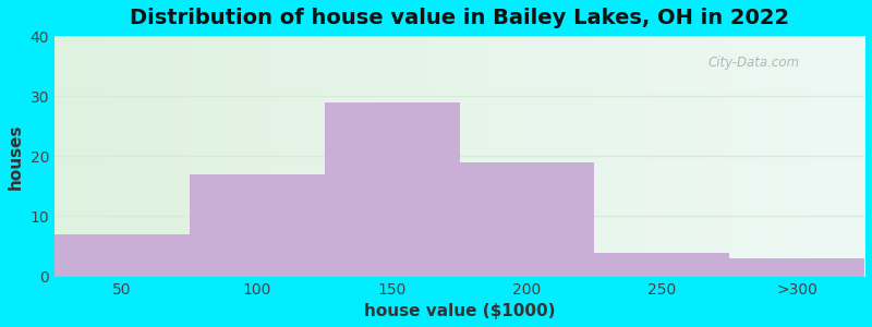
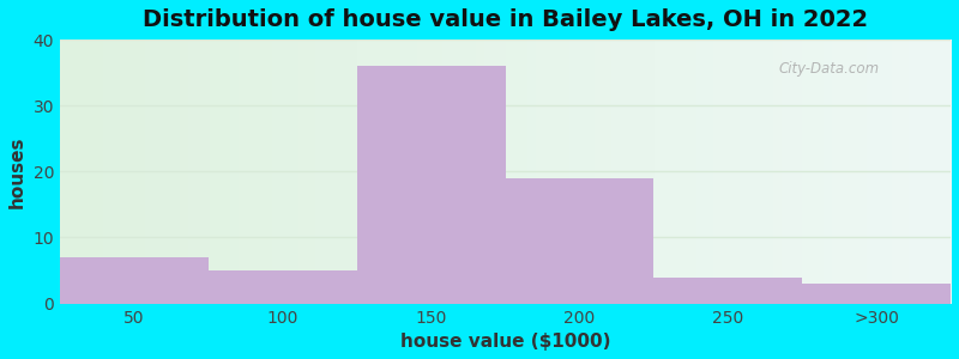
100: 17 -> 5
150: 29 -> 36
